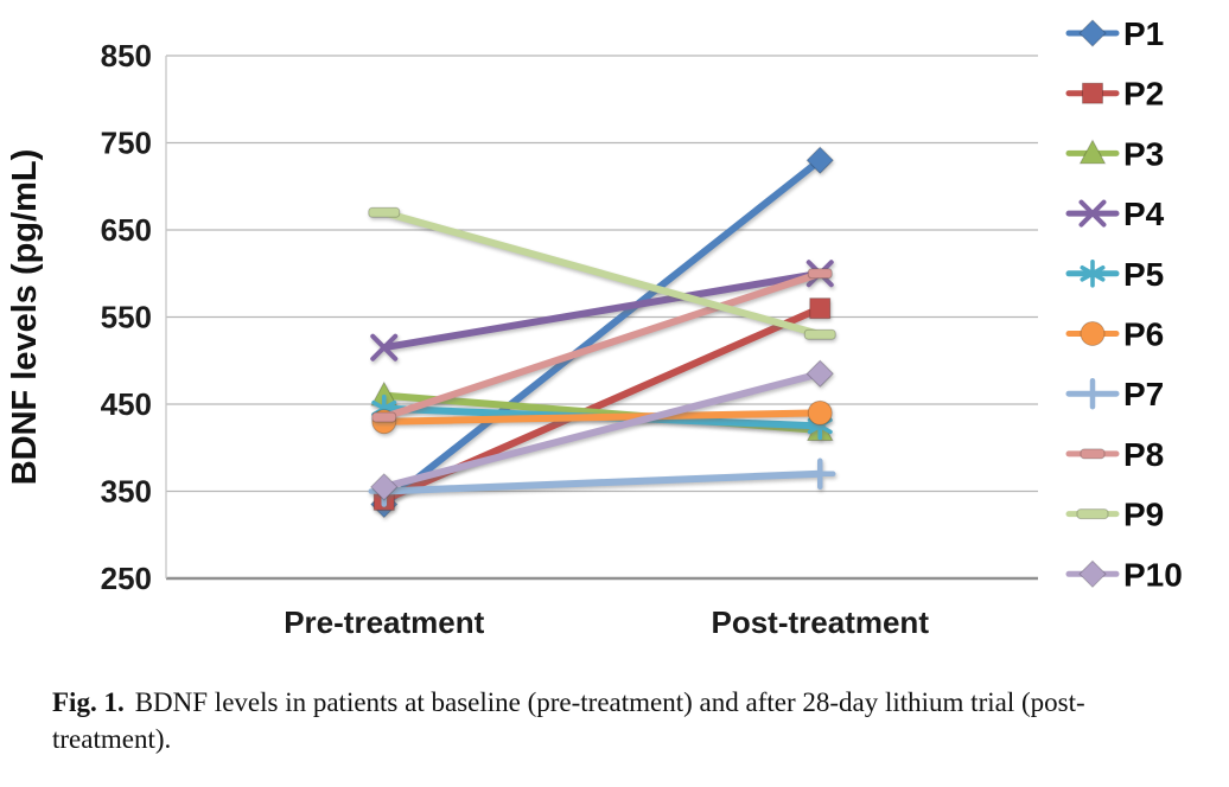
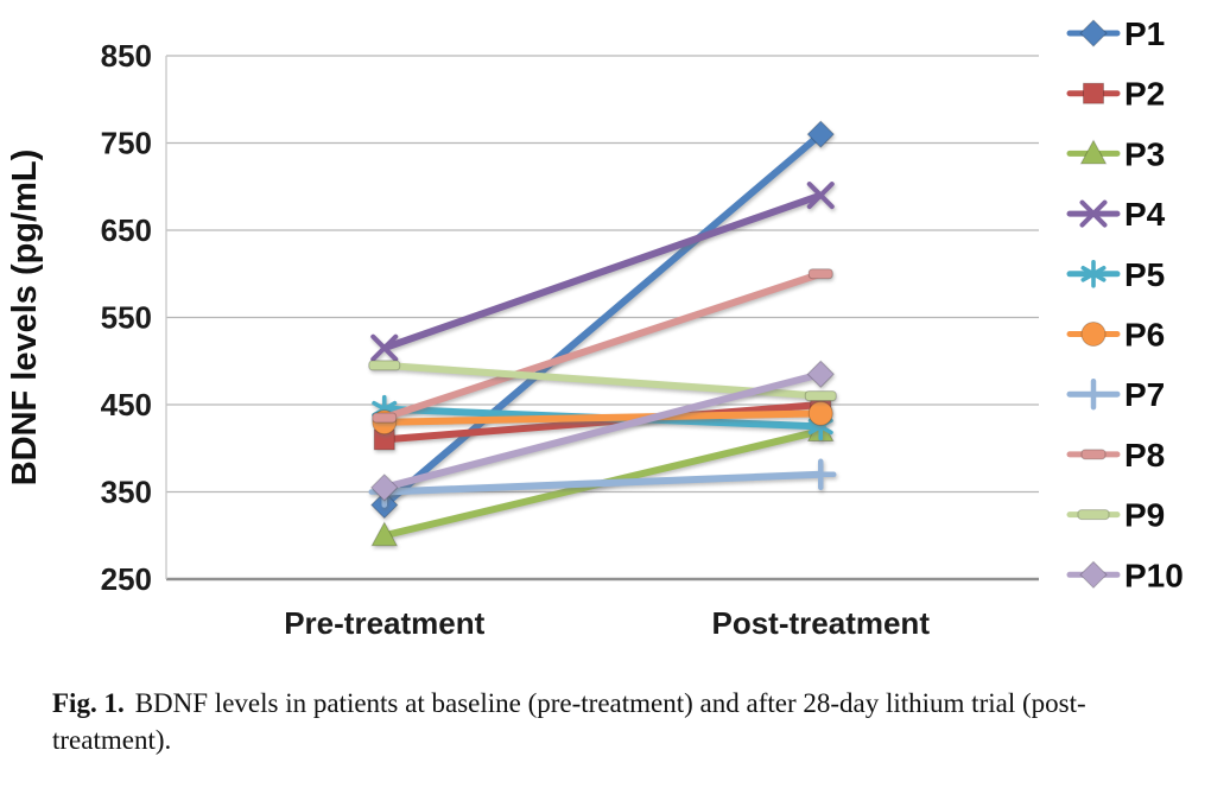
P2/Pre-treatment: 340 -> 410
P3/Pre-treatment: 460 -> 300
P9/Pre-treatment: 670 -> 500
P1/Post-treatment: 730 -> 760
P2/Post-treatment: 560 -> 450
P4/Post-treatment: 600 -> 690
P9/Post-treatment: 530 -> 460
